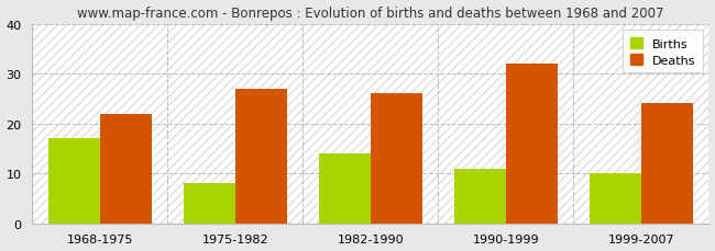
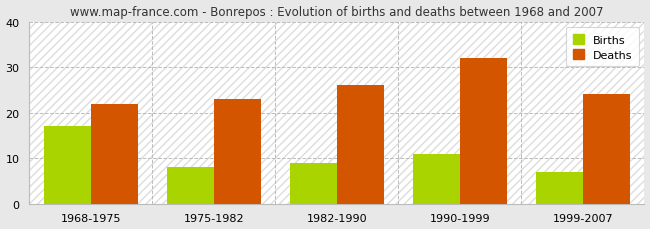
Deaths/1975-1982: 27 -> 23
Births/1982-1990: 14 -> 9
Births/1999-2007: 10 -> 7
